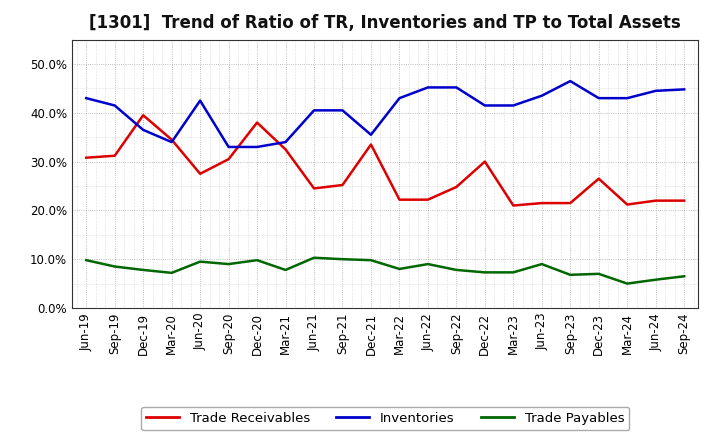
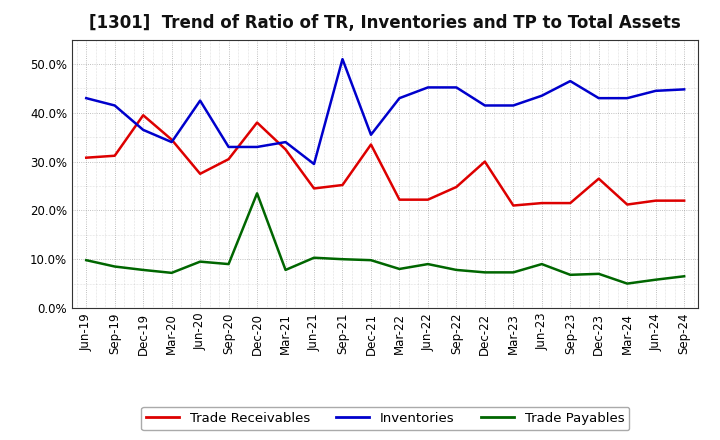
Trade Payables/Dec-20: 9.8% -> 23.5%
Inventories/Jun-21: 40.5% -> 29.5%
Inventories/Sep-21: 40.5% -> 51.0%
